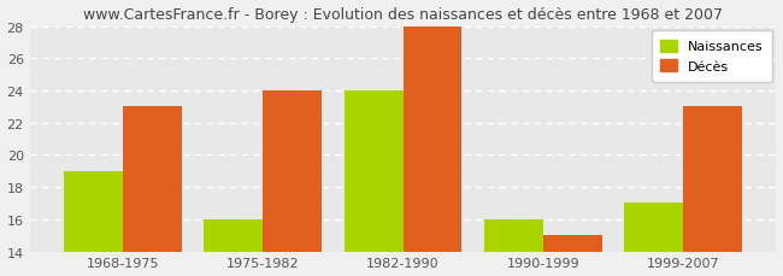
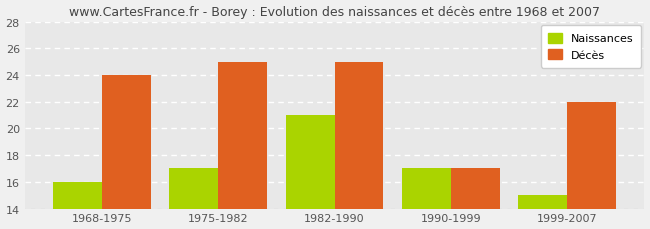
Naissances/1968-1975: 19 -> 16
Décès/1968-1975: 23 -> 24
Naissances/1975-1982: 16 -> 17
Décès/1975-1982: 24 -> 25
Naissances/1982-1990: 24 -> 21
Décès/1982-1990: 28 -> 25
Naissances/1990-1999: 16 -> 17
Décès/1990-1999: 15 -> 17
Naissances/1999-2007: 17 -> 15
Décès/1999-2007: 23 -> 22
